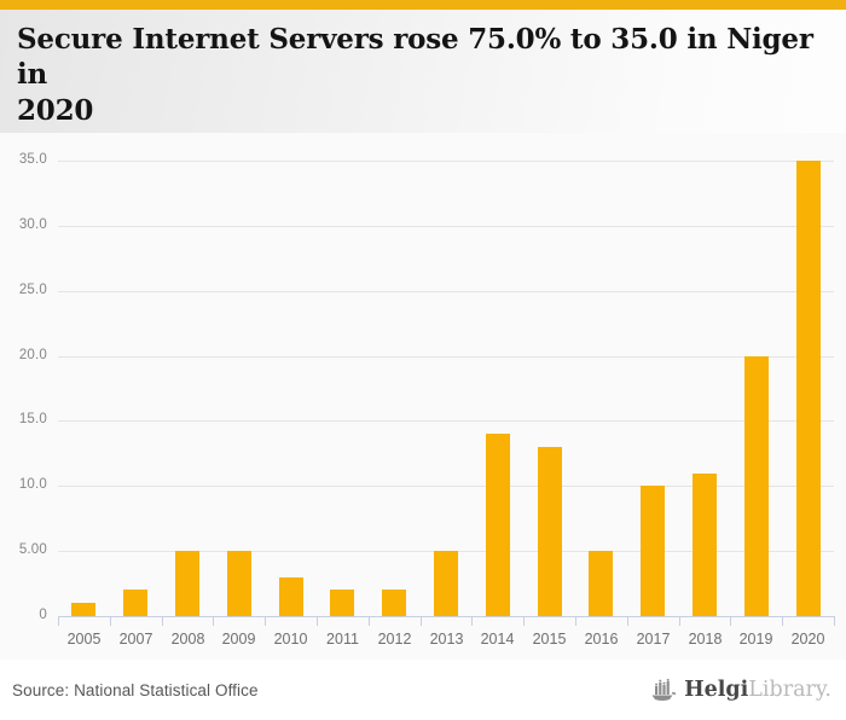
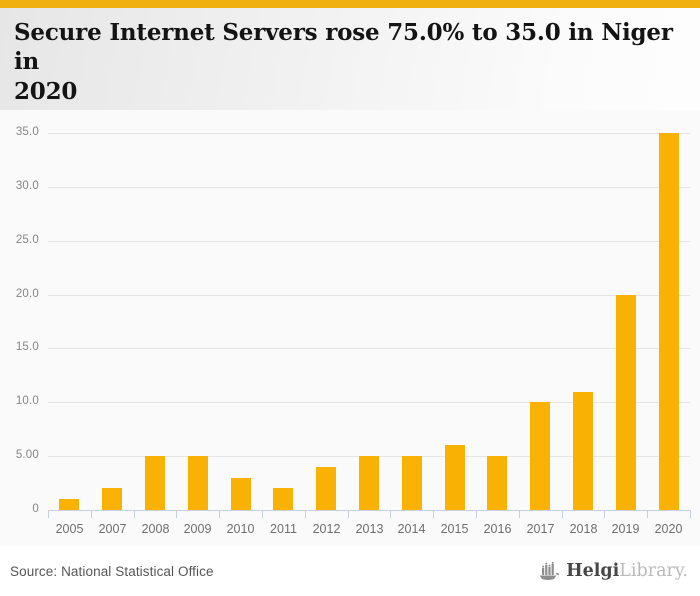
2012: 2 -> 4
2014: 14 -> 5
2015: 13 -> 6
